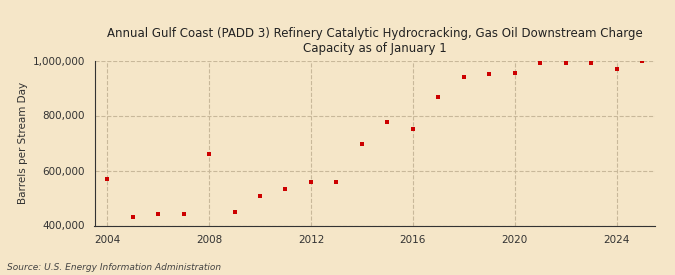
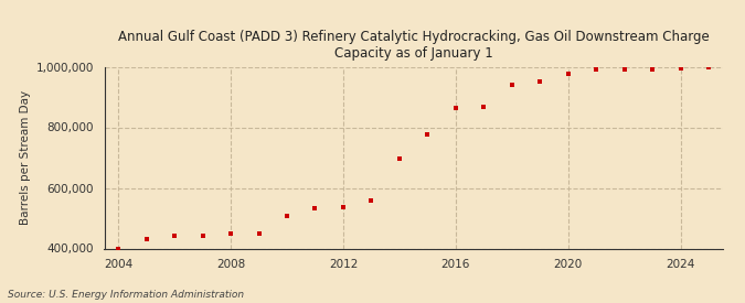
2004: 570,000 -> 400,000
2008: 660,000 -> 448,000
2012: 560,000 -> 537,000
2016: 750,000 -> 865,000
2020: 955,000 -> 977,000
2024: 970,000 -> 993,000
